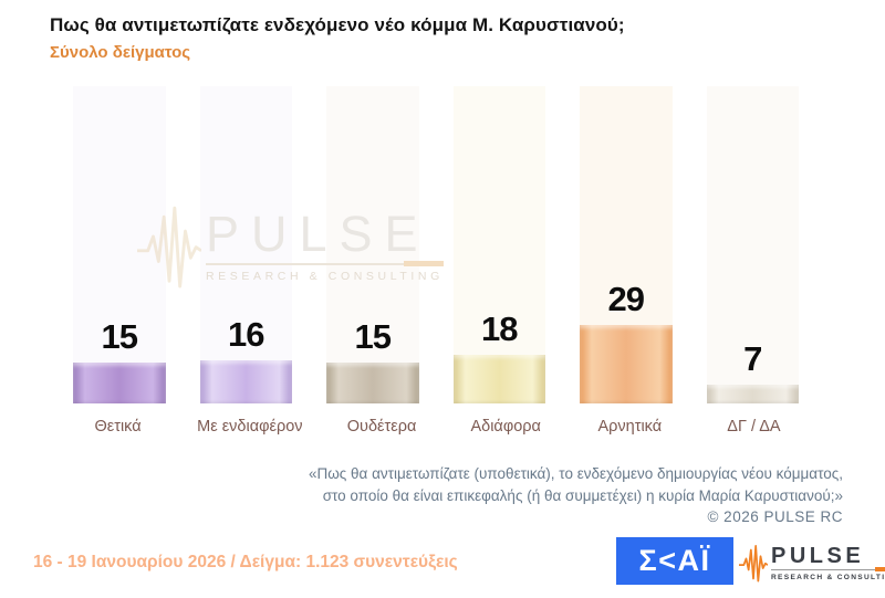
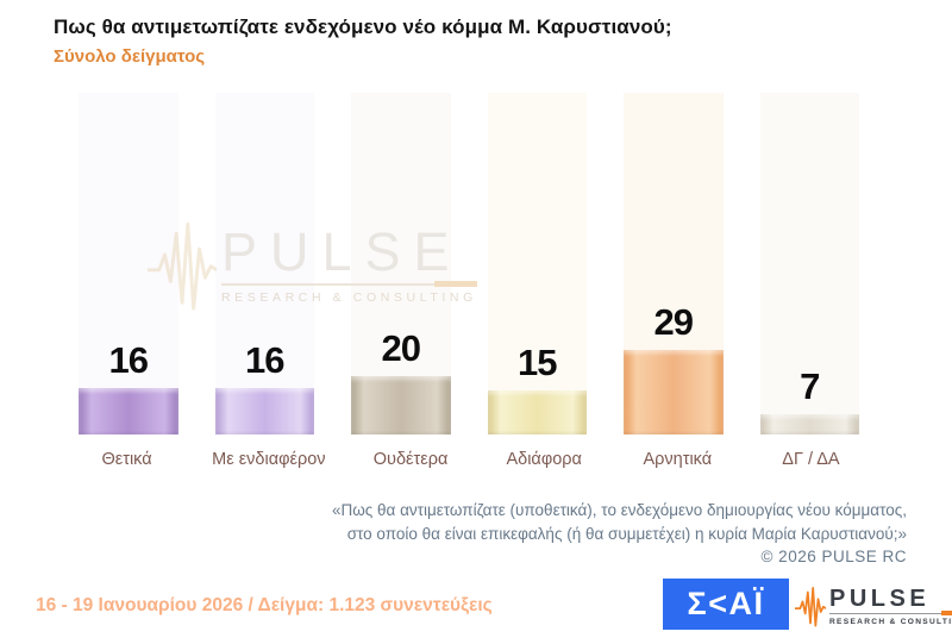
Θετικά: 15 -> 16
Ουδέτερα: 15 -> 20
Αδιάφορα: 18 -> 15
